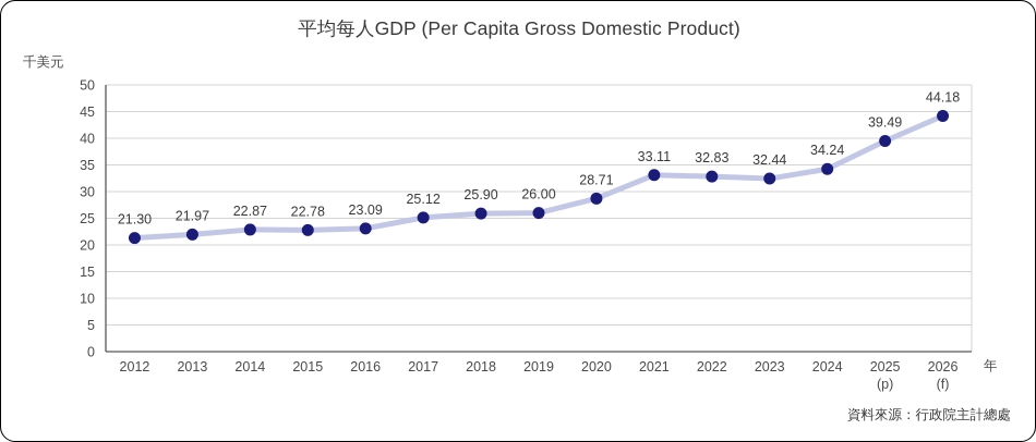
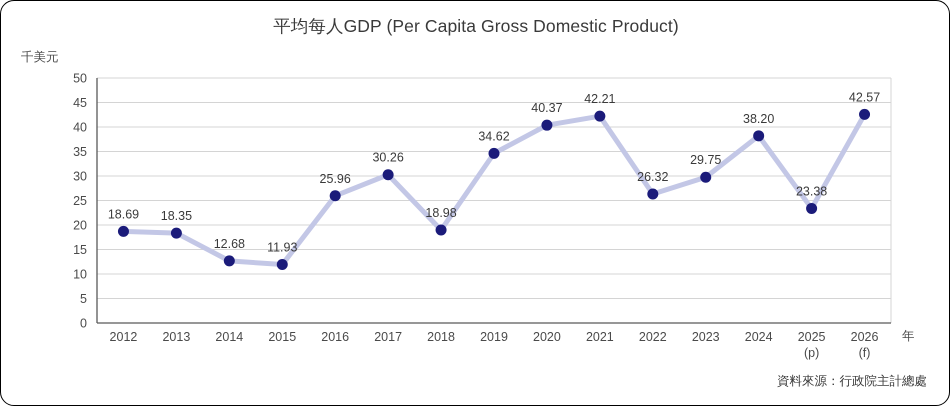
2012: 21.30 -> 18.69
2013: 21.97 -> 18.35
2014: 22.87 -> 12.68
2015: 22.78 -> 11.93
2016: 23.09 -> 25.96
2017: 25.12 -> 30.26
2018: 25.90 -> 18.98
2019: 26.00 -> 34.62
2020: 28.71 -> 40.37
2021: 33.11 -> 42.21
2022: 32.83 -> 26.32
2023: 32.44 -> 29.75
2024: 34.24 -> 38.20
2025: 39.49 -> 23.38
2026: 44.18 -> 42.57
